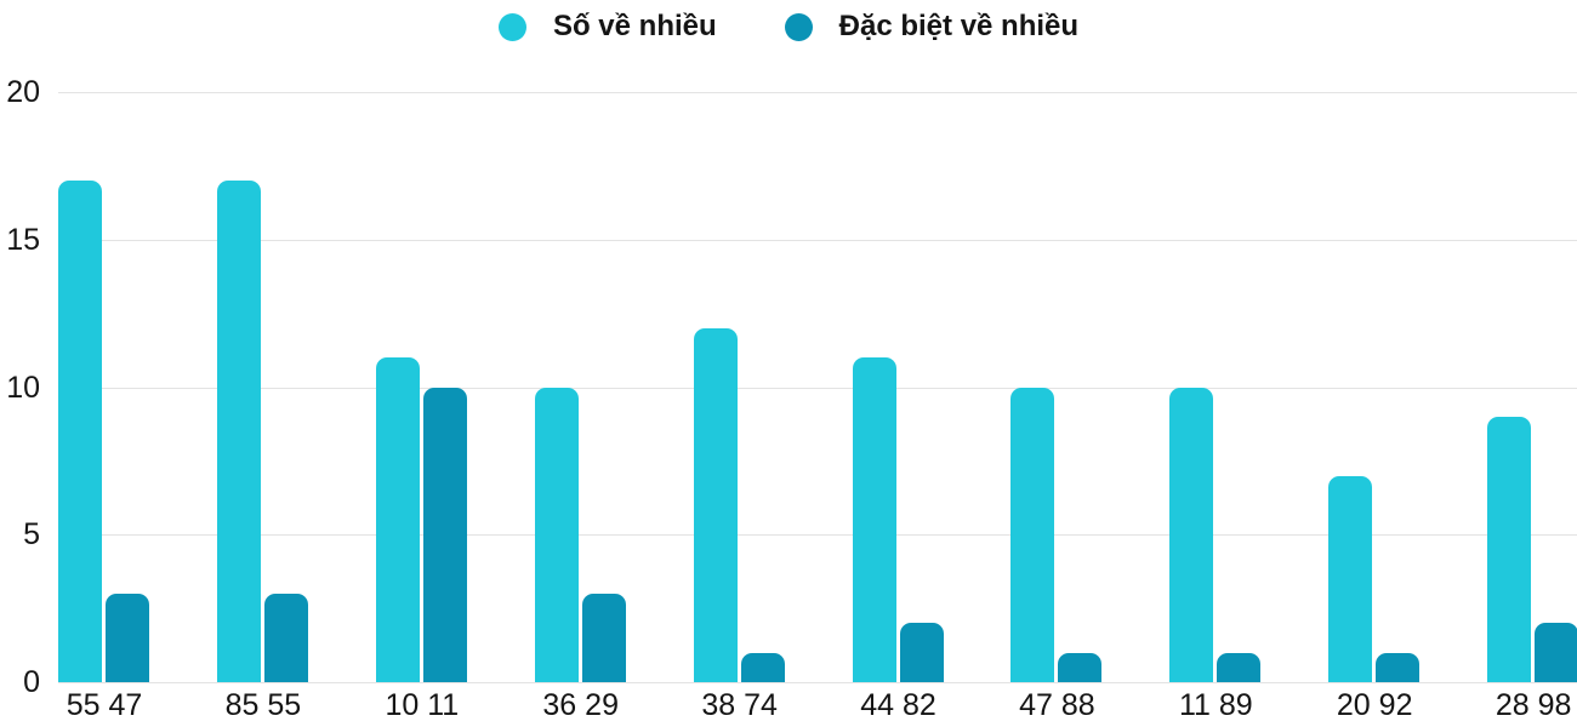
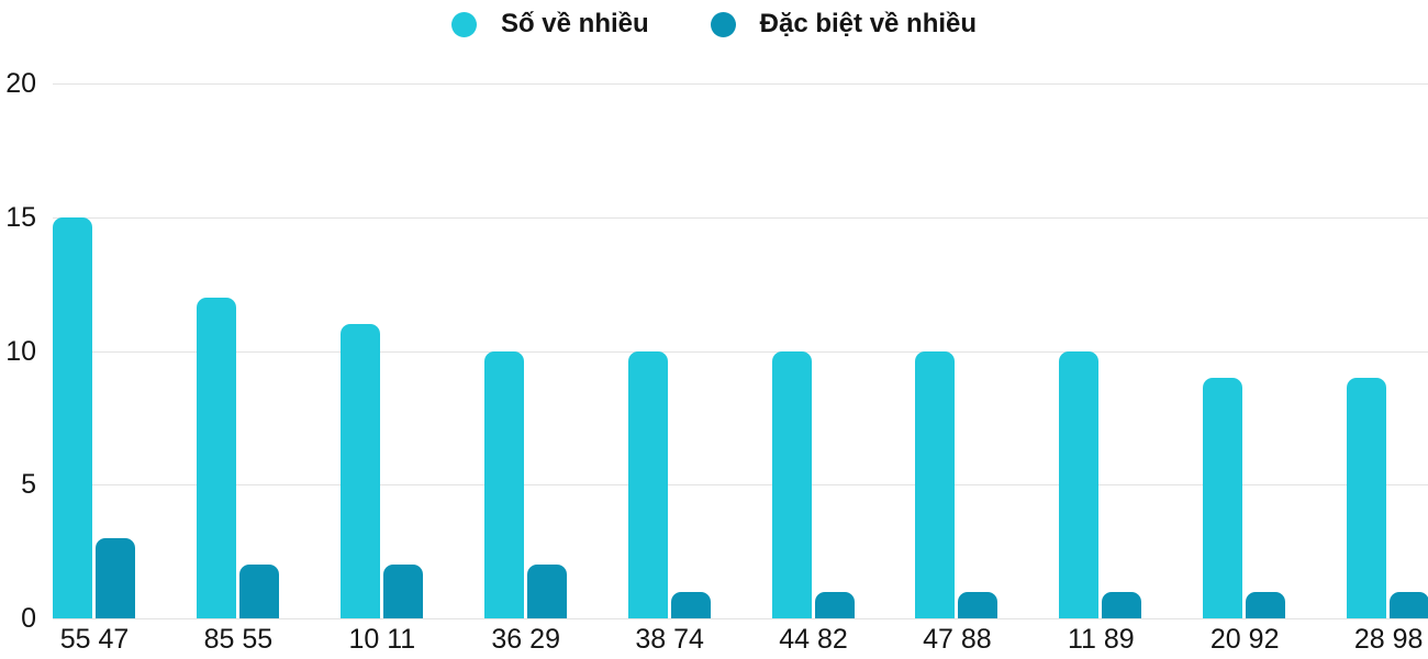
Số về nhiều/55 47: 17 -> 15
Số về nhiều/85 55: 17 -> 12
Đặc biệt về nhiều/85 55: 3 -> 2
Đặc biệt về nhiều/10 11: 10 -> 2
Đặc biệt về nhiều/36 29: 3 -> 2
Số về nhiều/38 74: 12 -> 10
Số về nhiều/44 82: 11 -> 10
Đặc biệt về nhiều/44 82: 2 -> 1
Số về nhiều/20 92: 7 -> 9
Đặc biệt về nhiều/28 98: 2 -> 1
